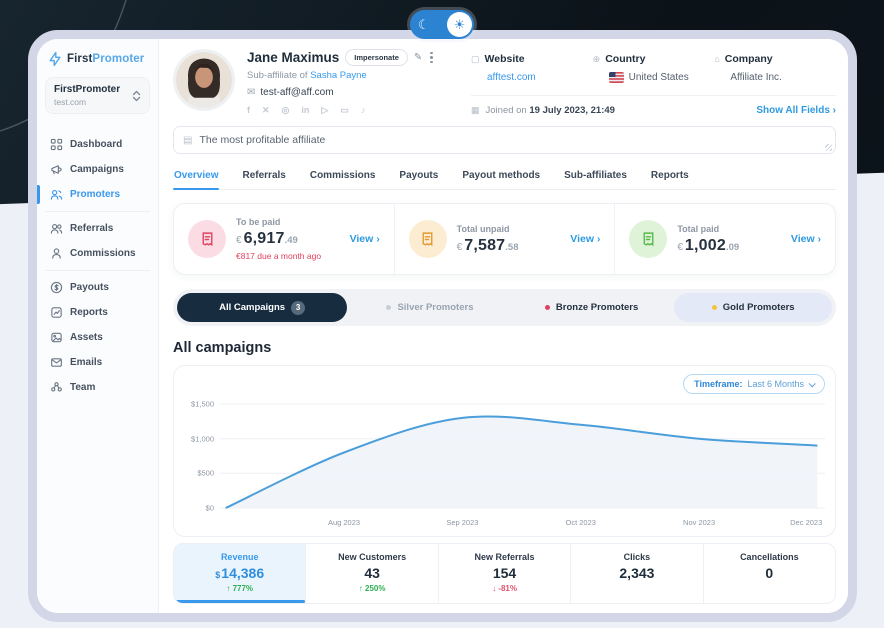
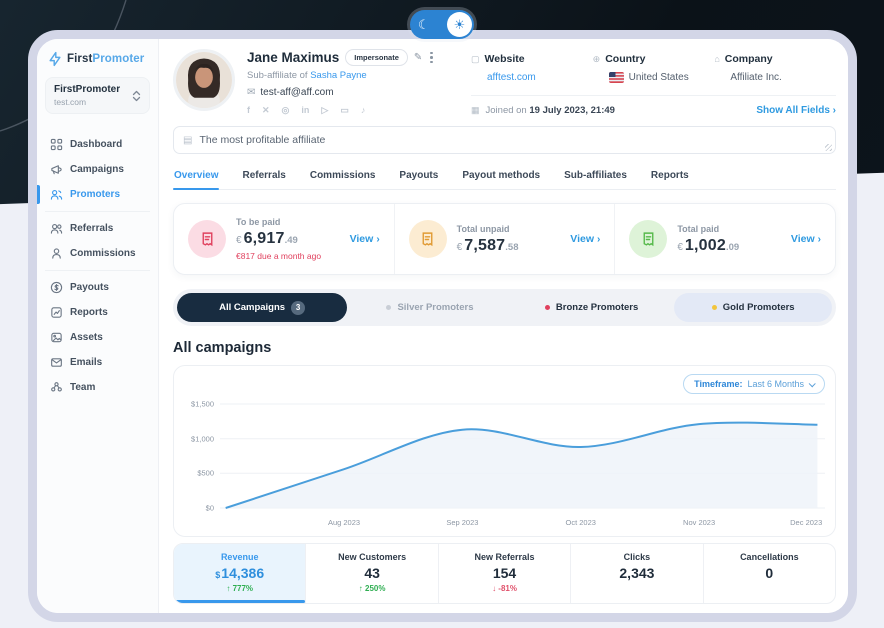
Aug 2023: $800 -> $600
Sep 2023: $1300 -> $1100
Oct 2023: $1200 -> $900
Nov 2023: $1000 -> $1200
Dec 2023: $900 -> $1200
